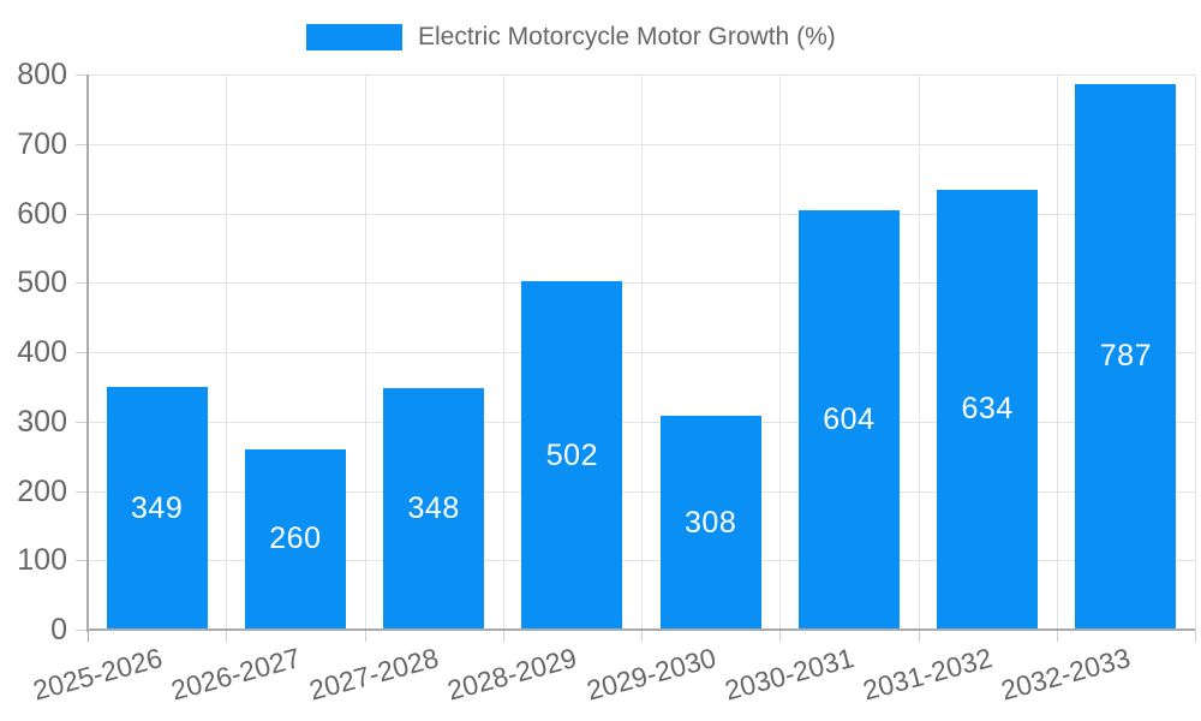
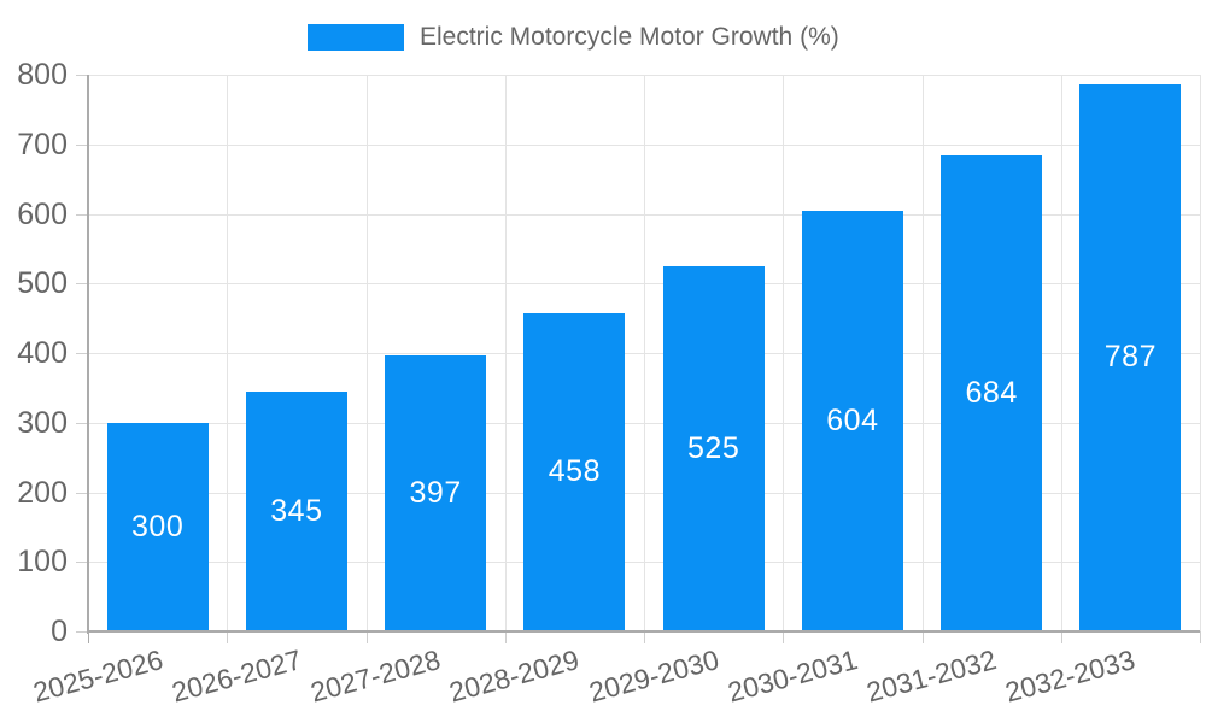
2025-2026: 349 -> 300
2026-2027: 260 -> 345
2027-2028: 348 -> 397
2028-2029: 502 -> 458
2029-2030: 308 -> 525
2031-2032: 634 -> 684
